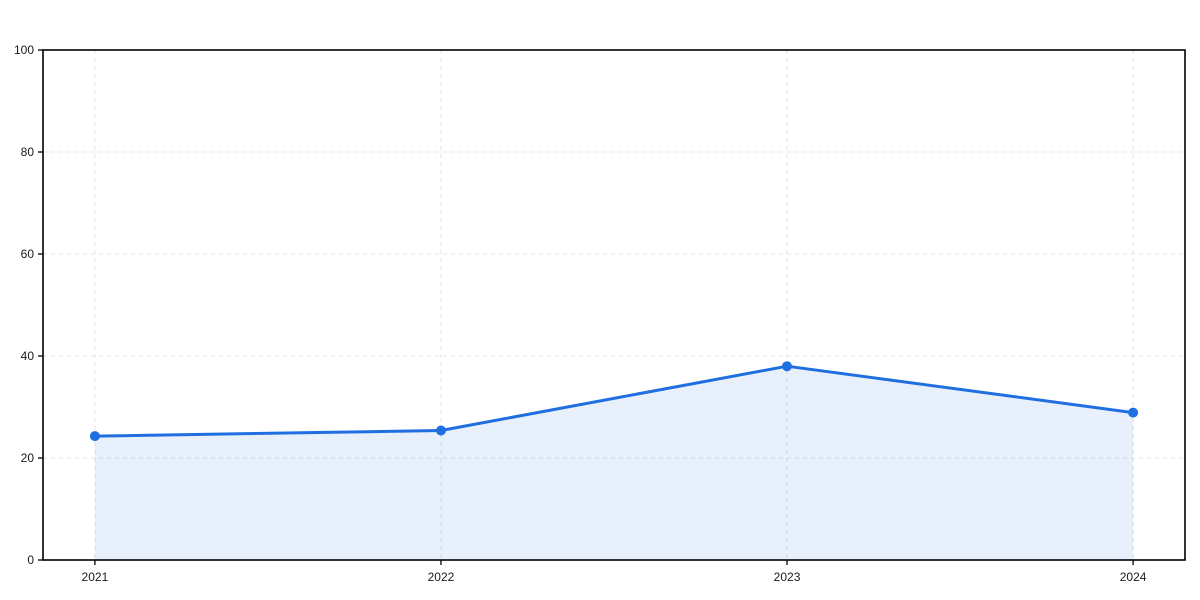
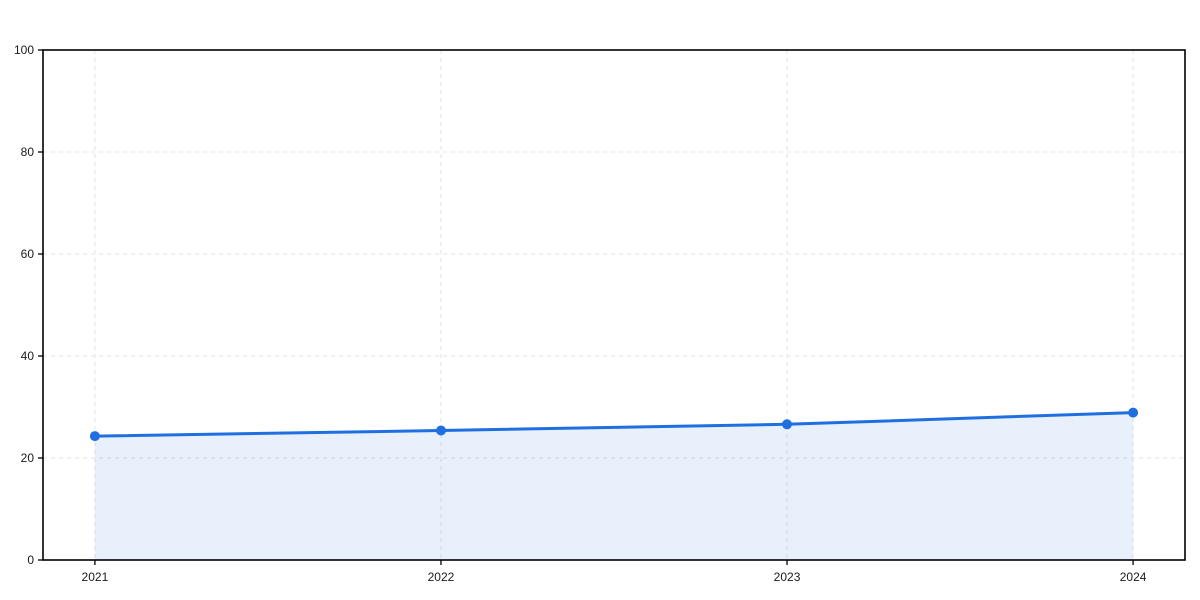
2023: 38 -> 27
